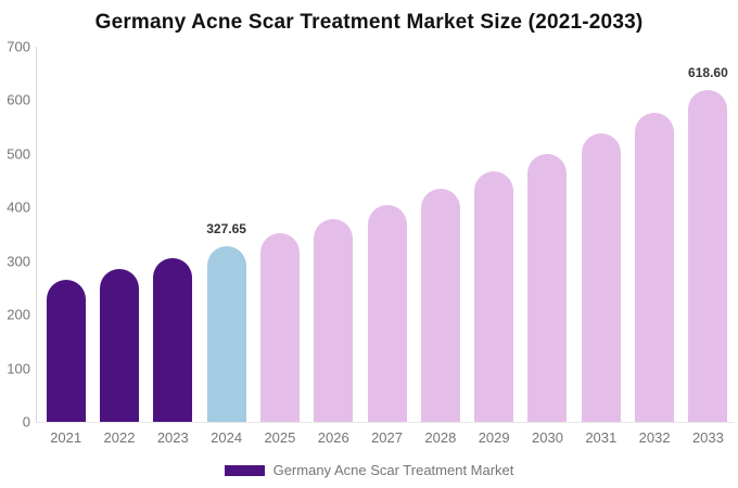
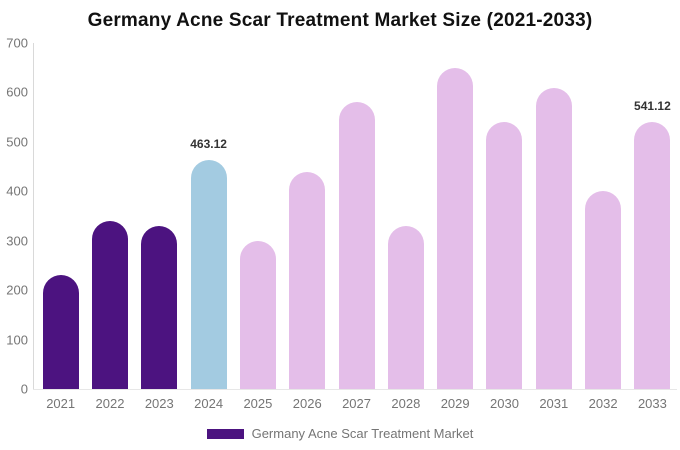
2021: 270 -> 230
2022: 280 -> 340
2023: 310 -> 330
2024: 327.65 -> 463.12
2025: 350 -> 300
2026: 380 -> 440
2027: 400 -> 580
2028: 430 -> 330
2029: 470 -> 650
2030: 500 -> 540
2031: 540 -> 610
2032: 580 -> 400
2033: 618.60 -> 541.12
